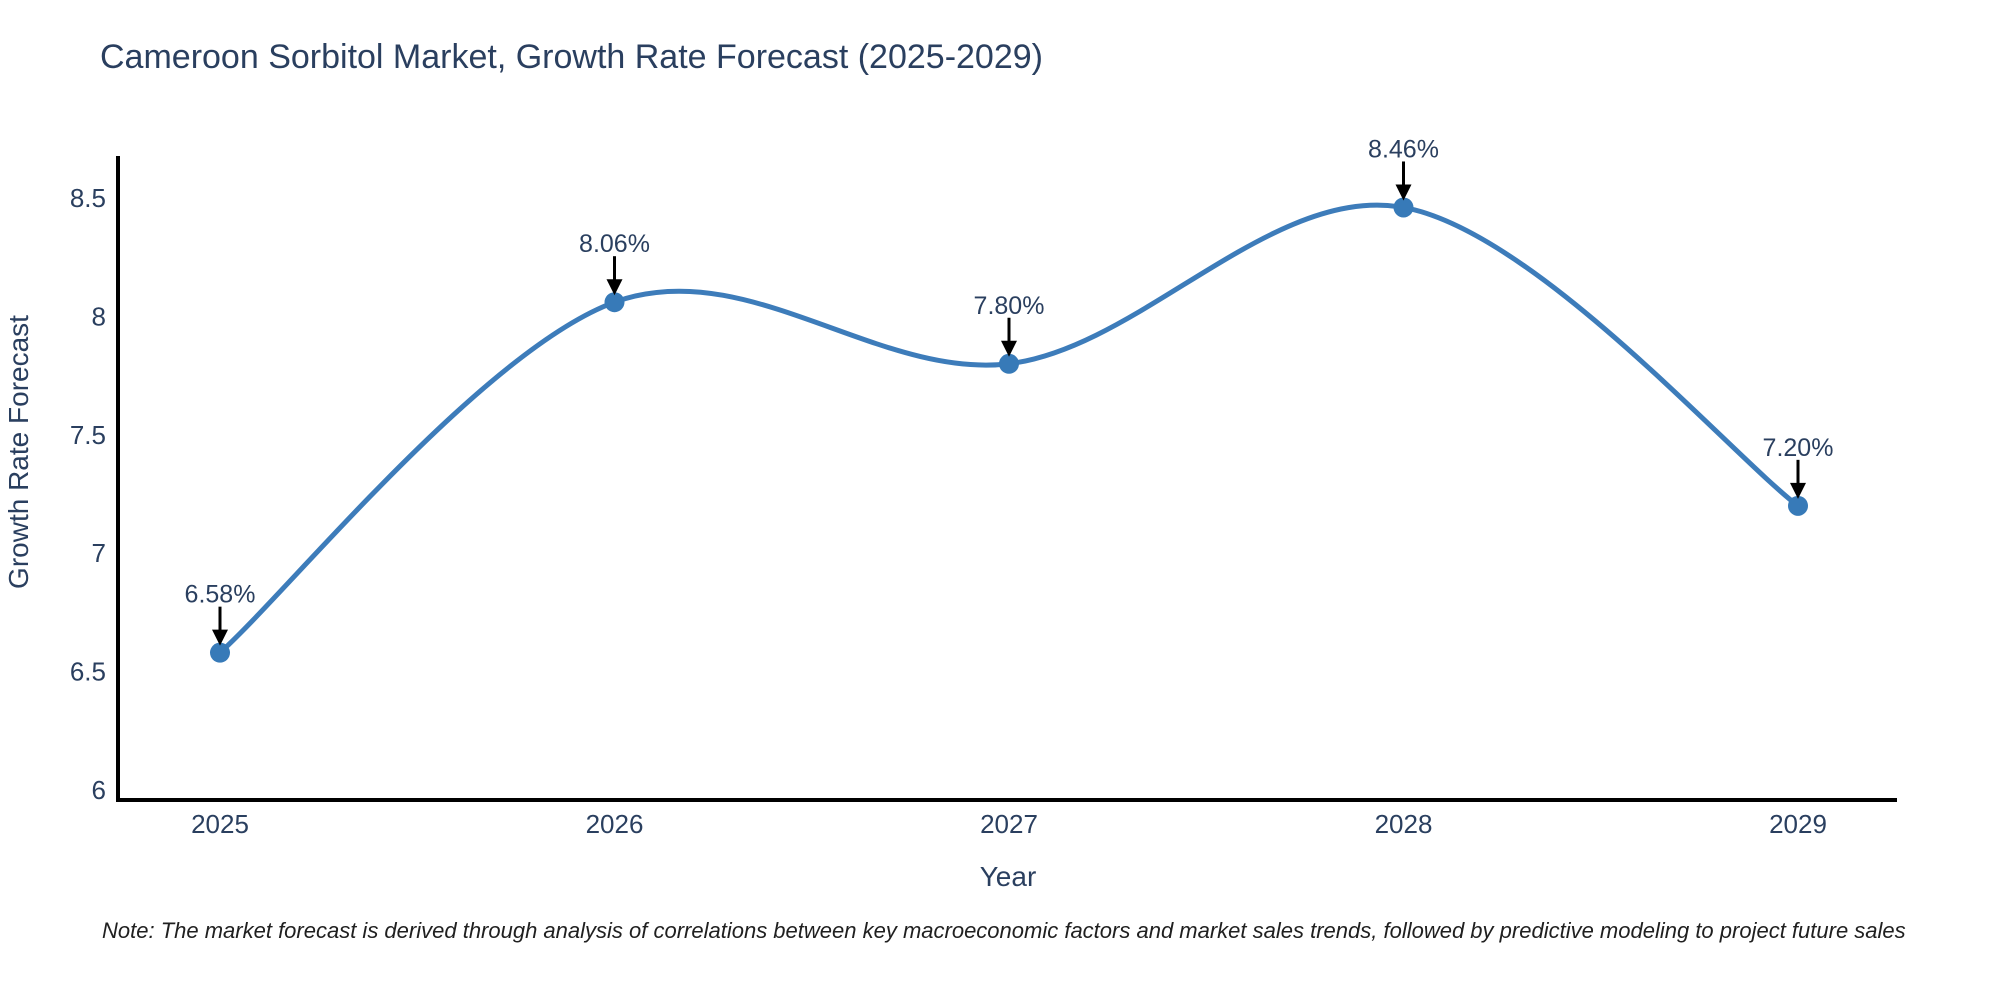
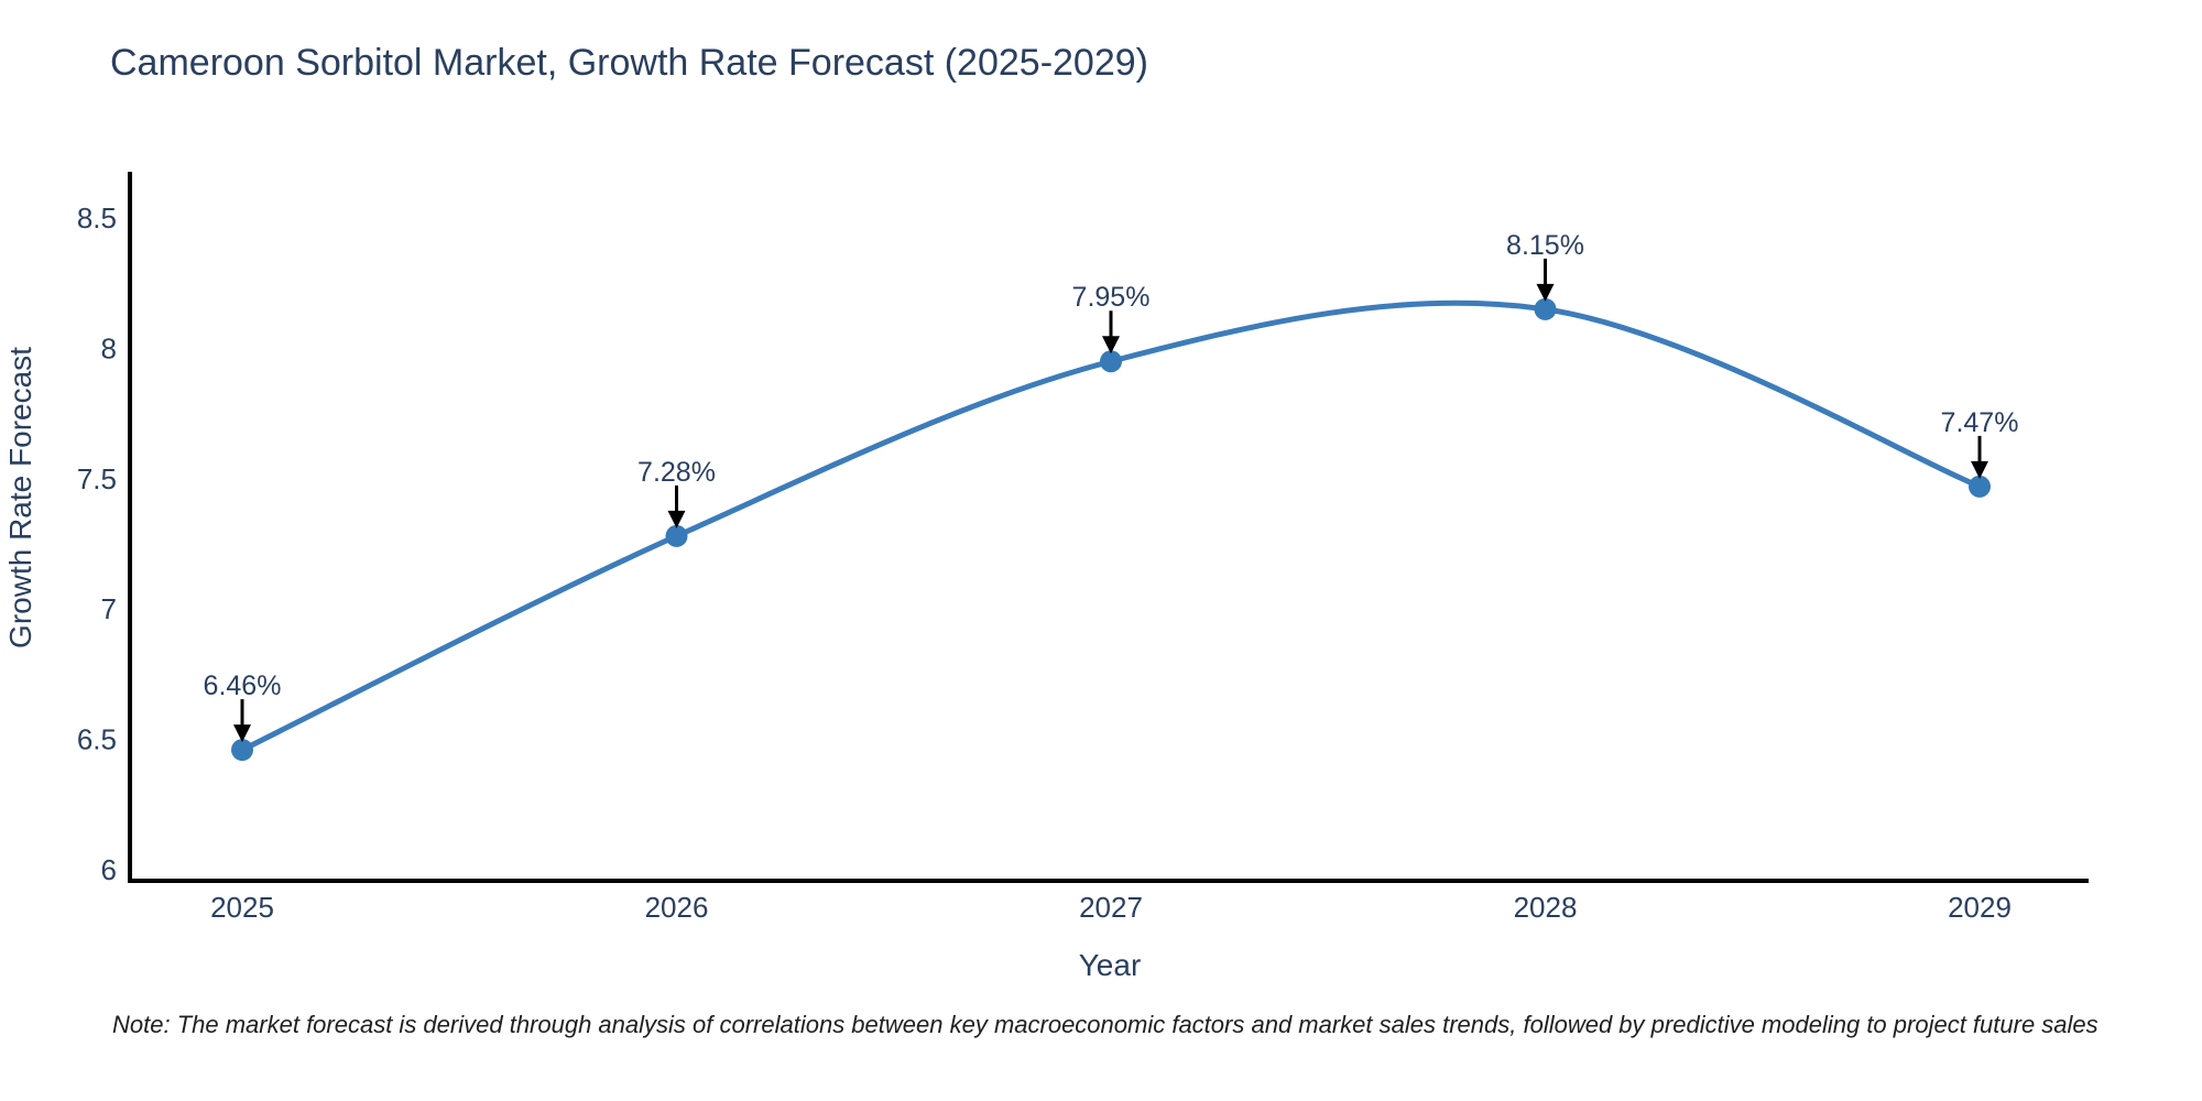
2025: 6.58% -> 6.46%
2026: 8.06% -> 7.28%
2027: 7.80% -> 7.95%
2028: 8.46% -> 8.15%
2029: 7.20% -> 7.47%
